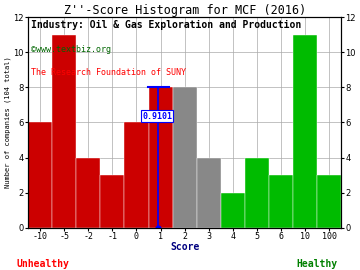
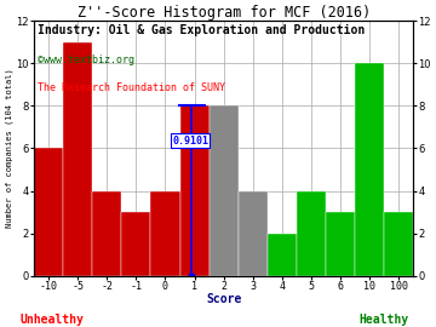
0: 6 -> 4
10: 11 -> 10
